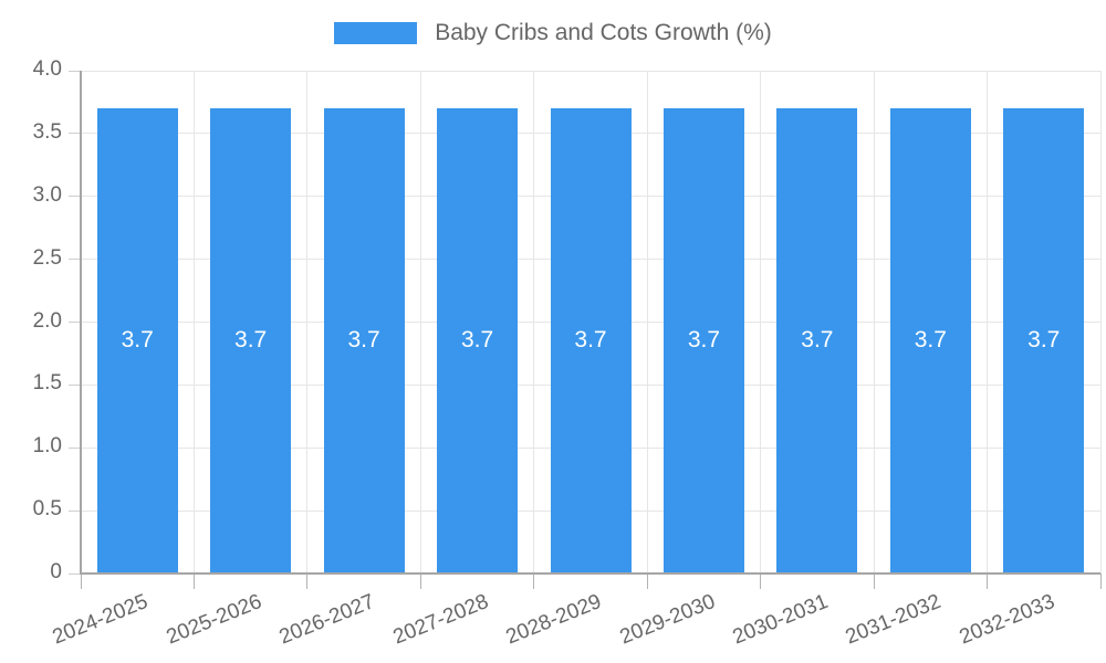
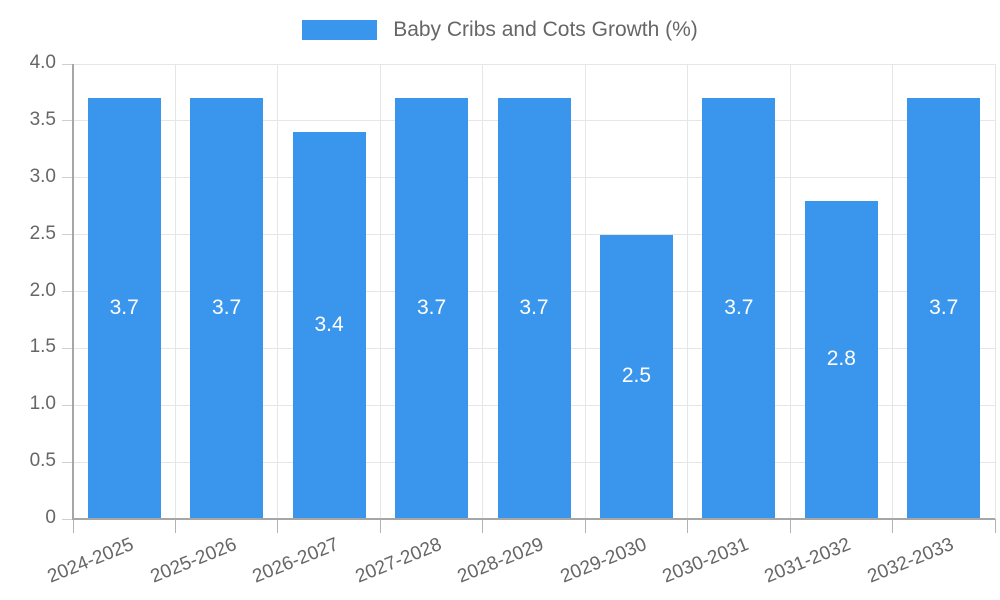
2026-2027: 3.7 -> 3.4
2029-2030: 3.7 -> 2.5
2031-2032: 3.7 -> 2.8
